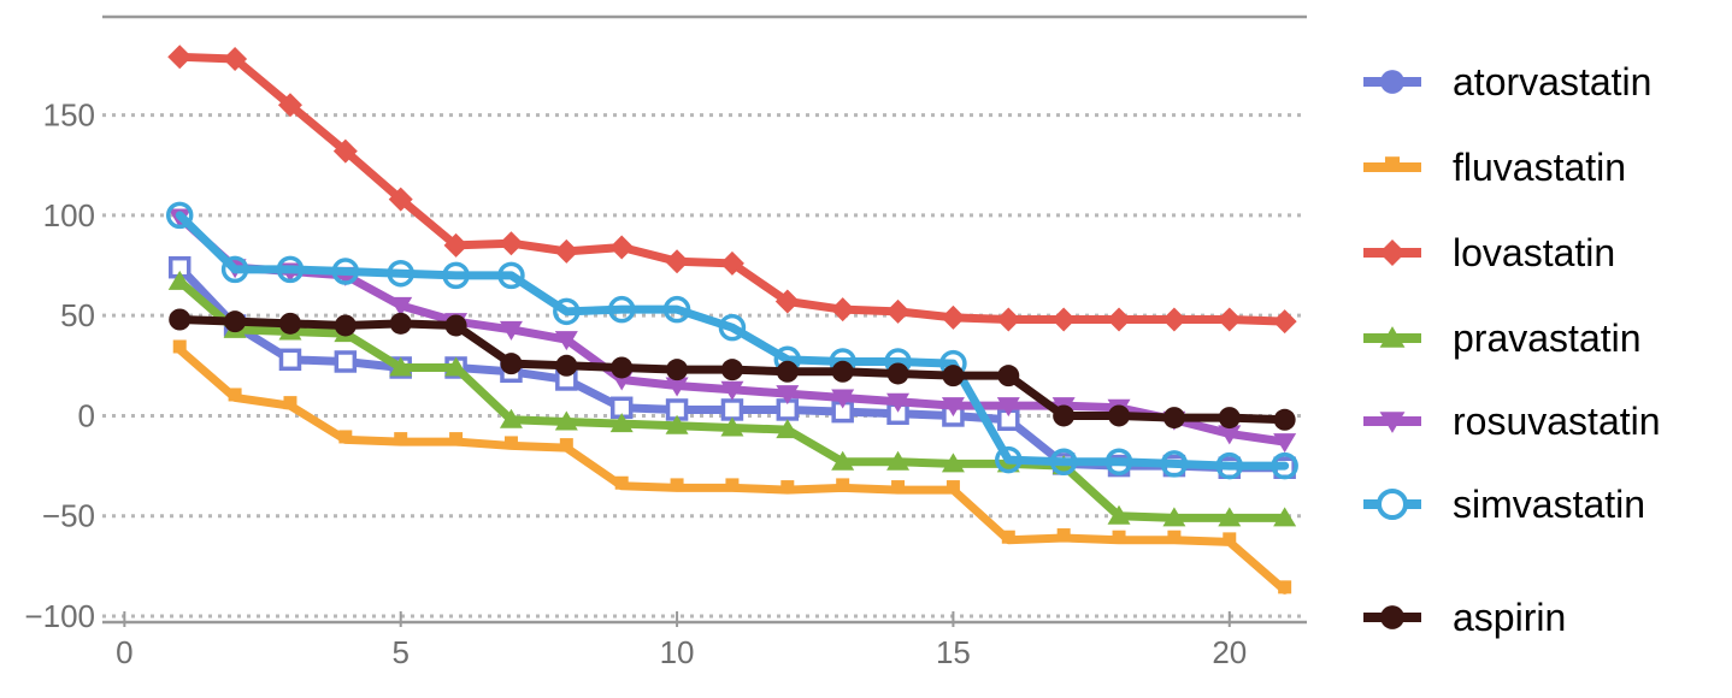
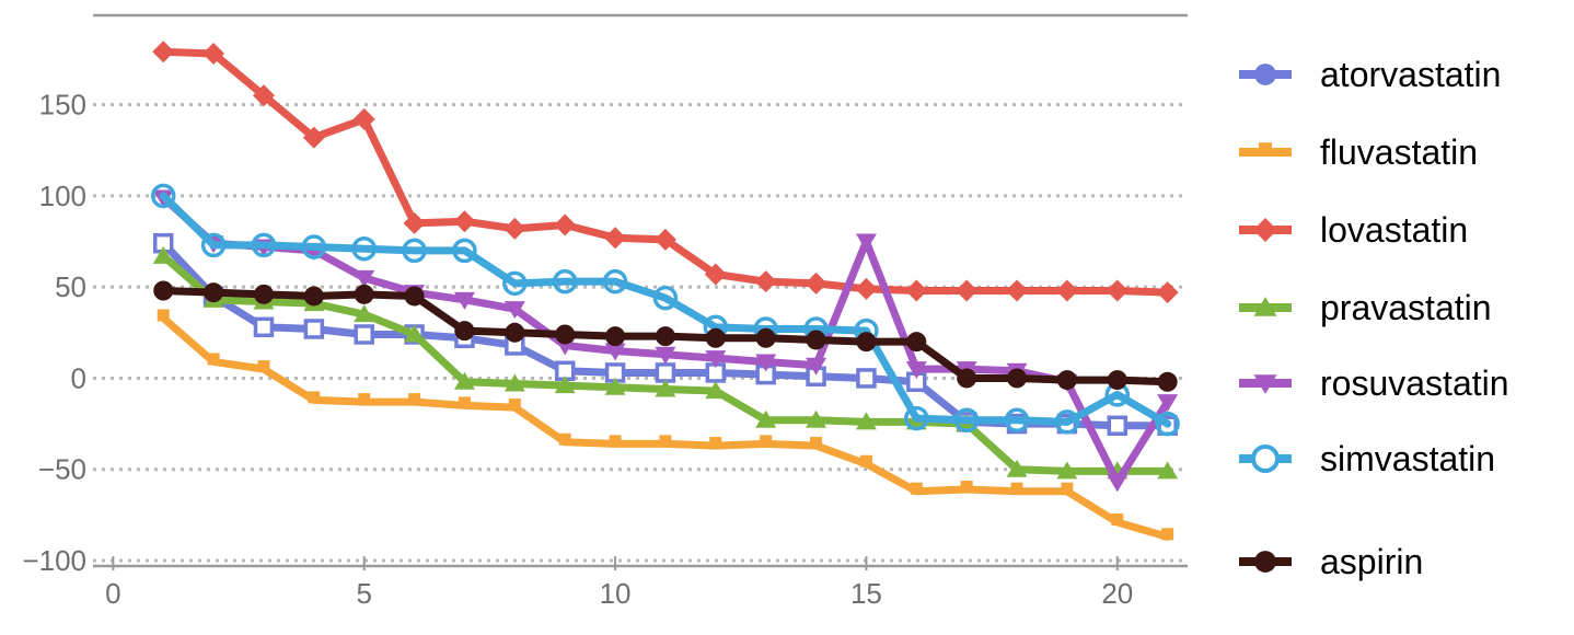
lovastatin/5: 108 -> 142
pravastatin/5: 24 -> 35
fluvastatin/15: -37 -> -47
rosuvastatin/15: 5 -> 75
fluvastatin/20: -63 -> -79
rosuvastatin/20: -9 -> -57
simvastatin/20: -25 -> -9
